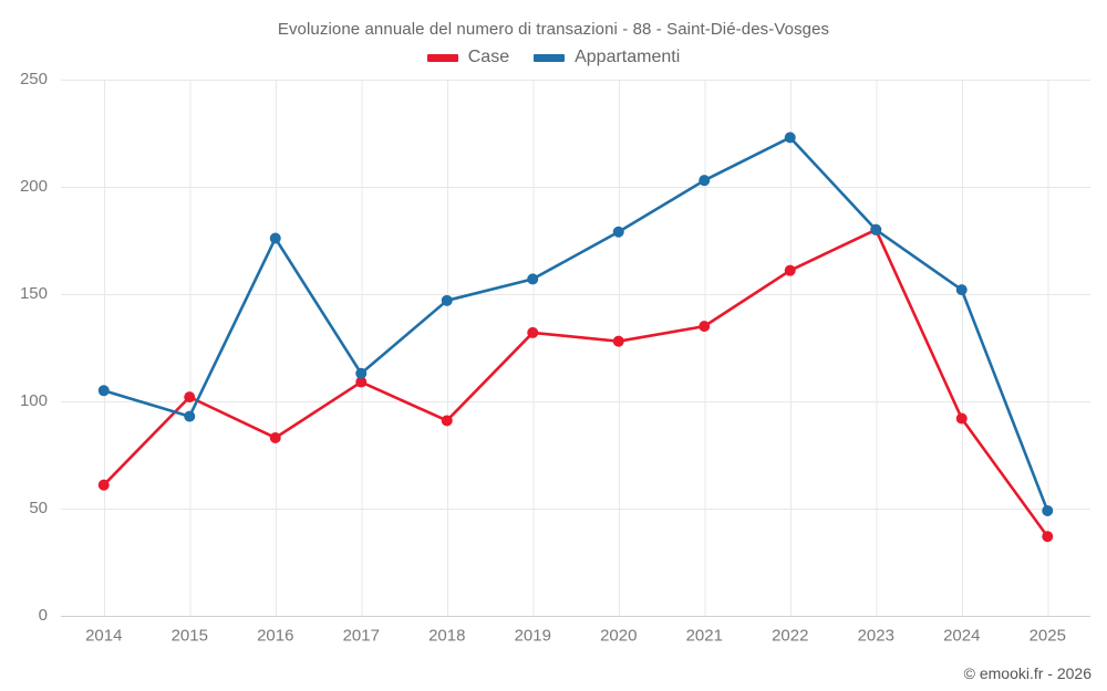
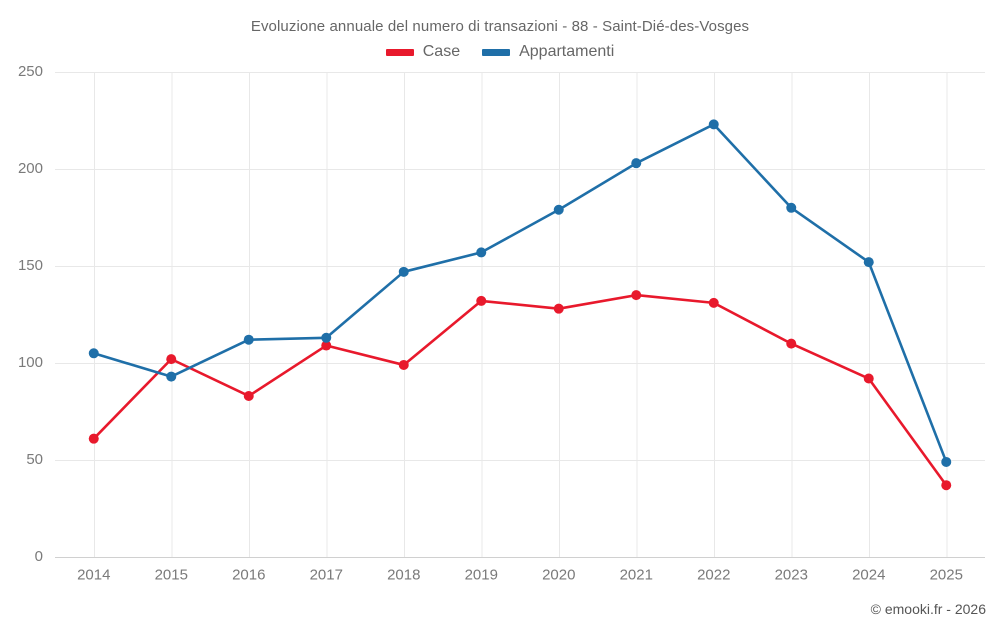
Appartamenti/2016: 176 -> 112
Case/2018: 91 -> 99
Case/2022: 161 -> 131
Case/2023: 180 -> 110
